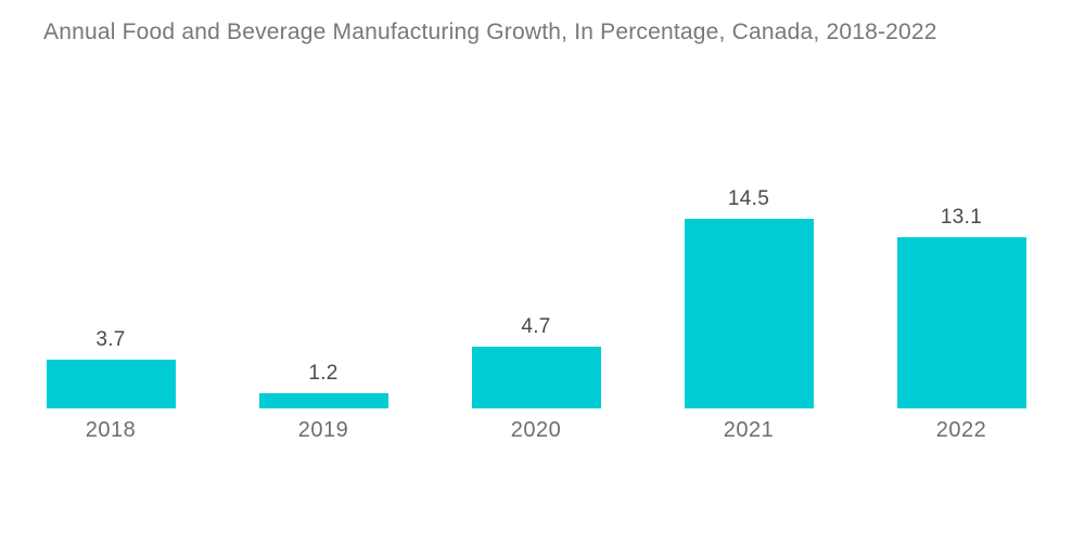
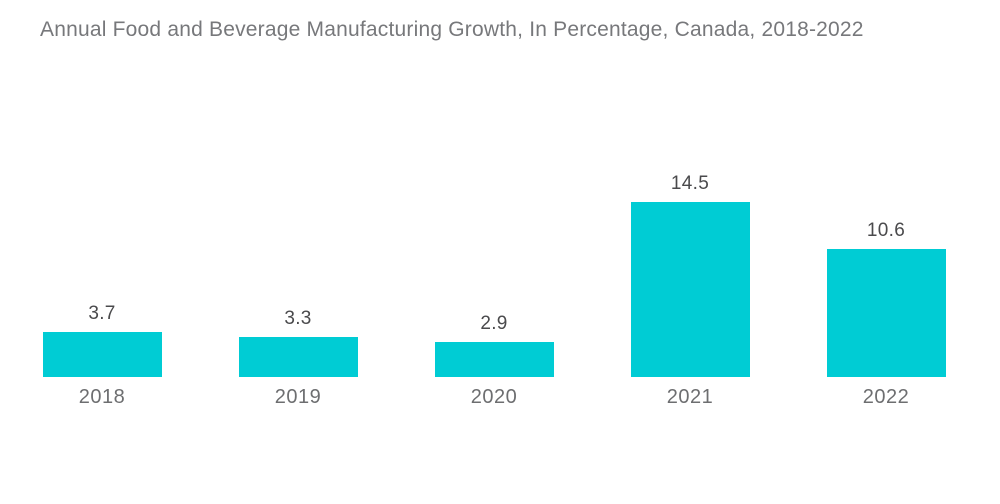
2019: 1.2 -> 3.3
2020: 4.7 -> 2.9
2022: 13.1 -> 10.6
